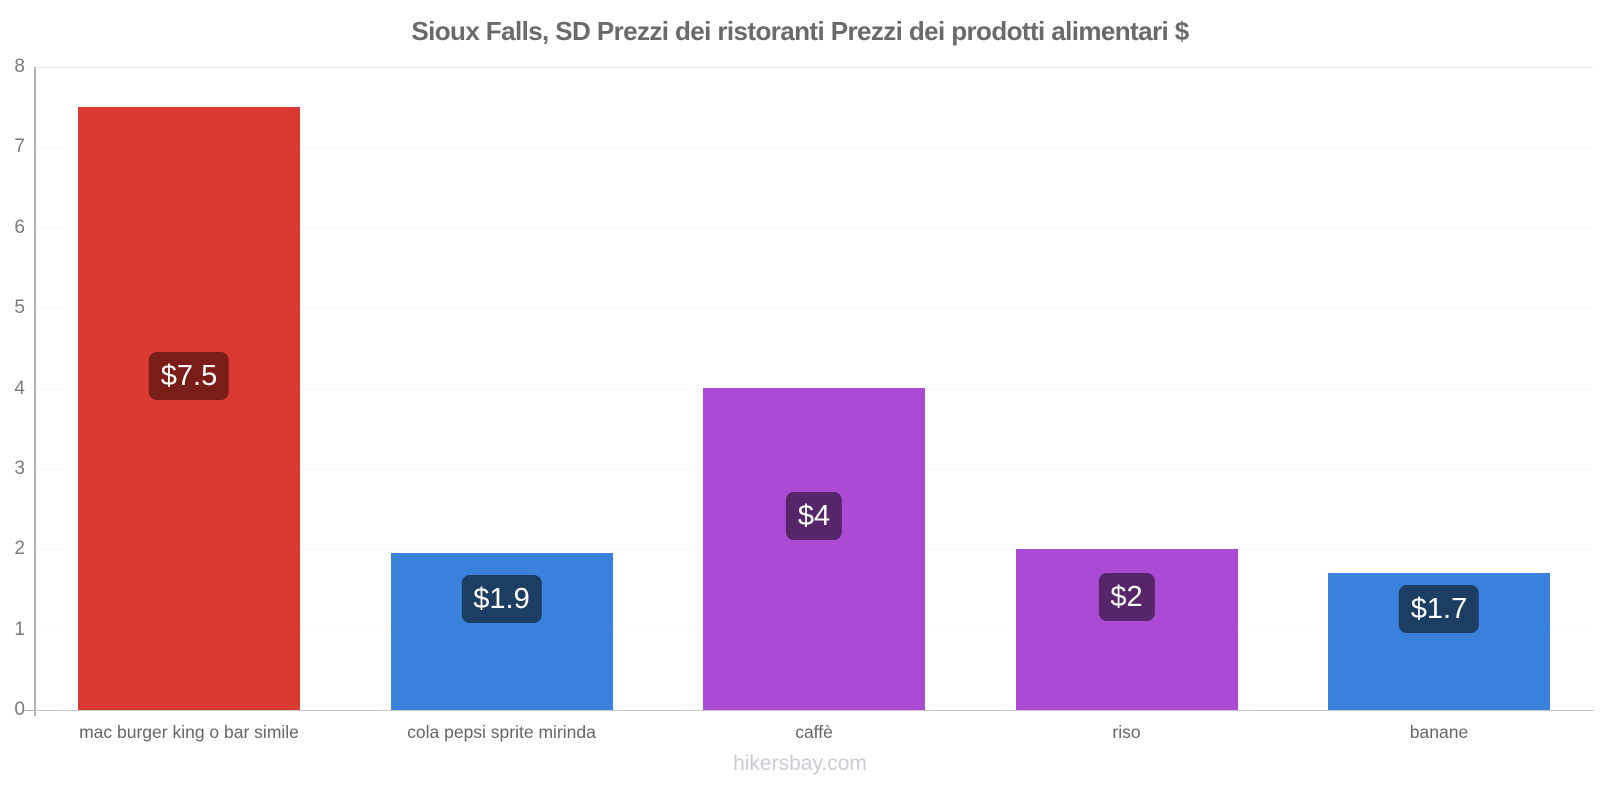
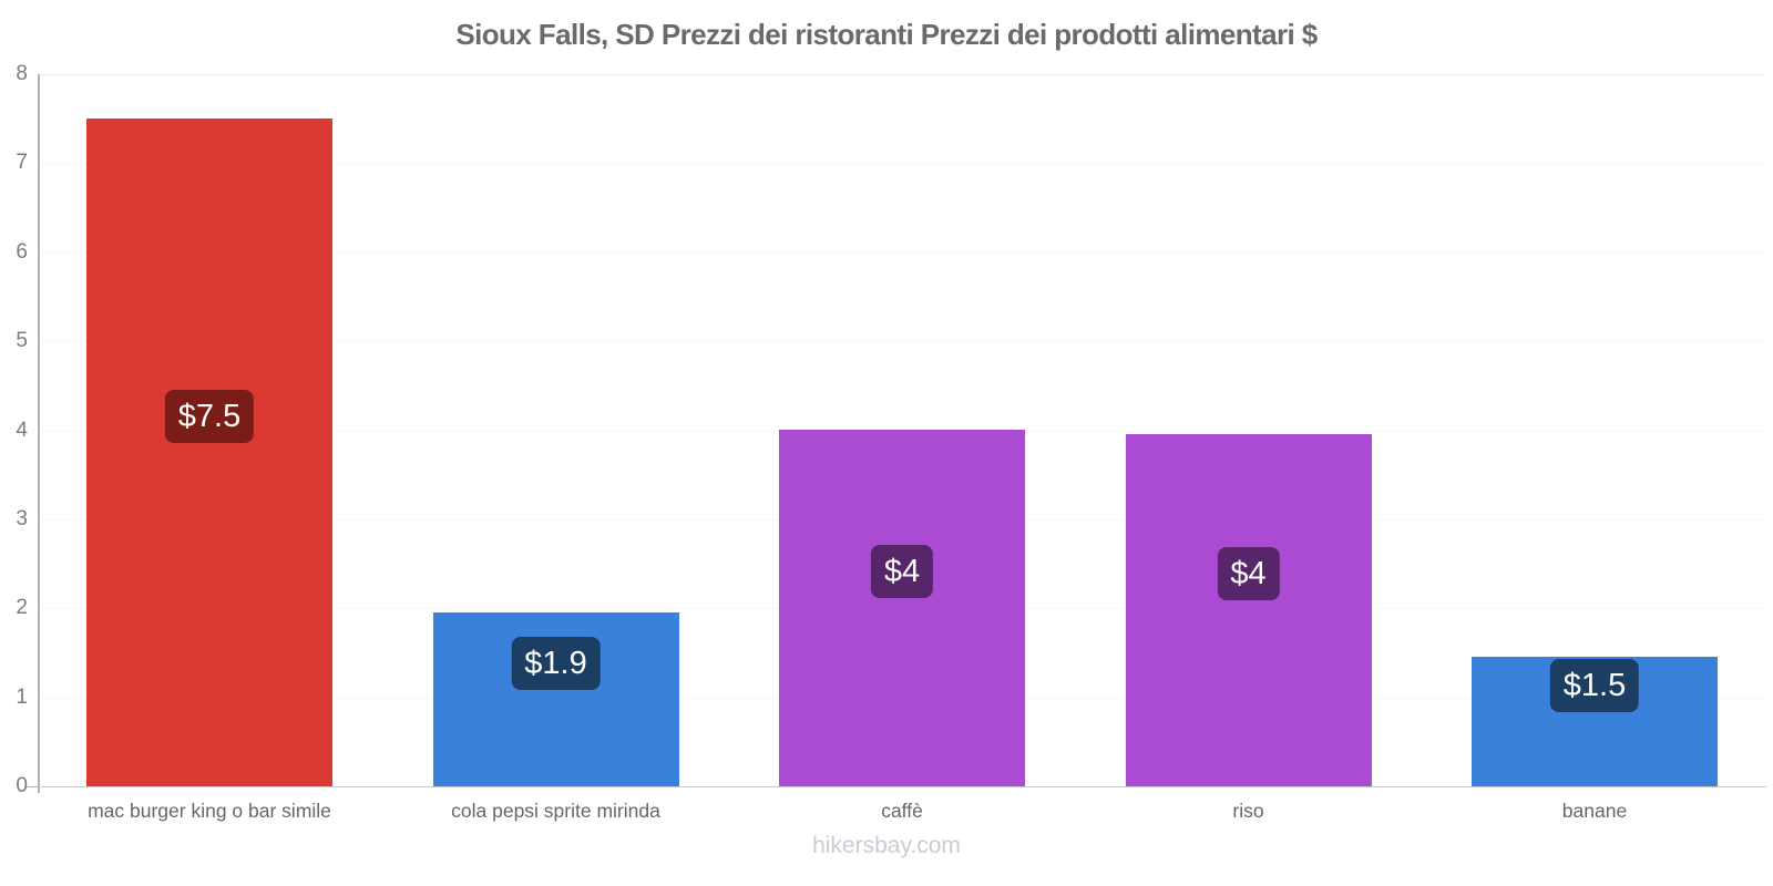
riso: $2 -> $4
banane: $1.7 -> $1.5
